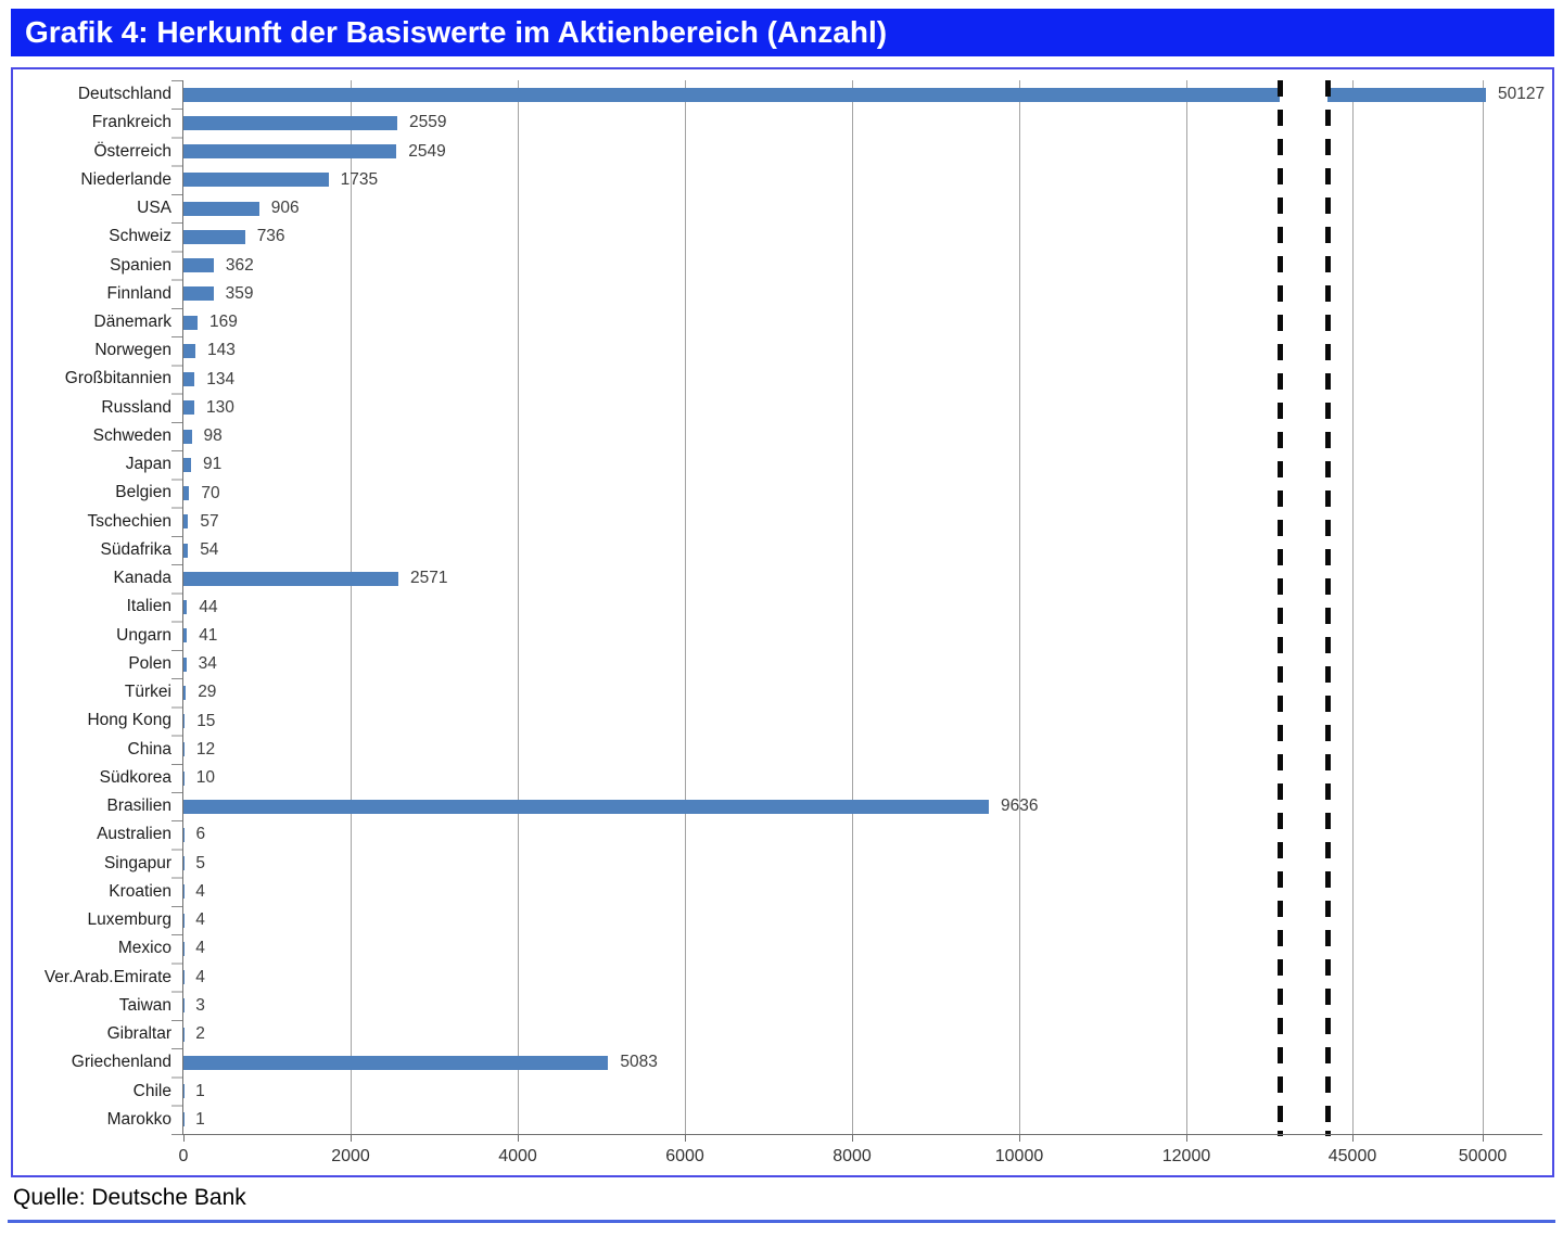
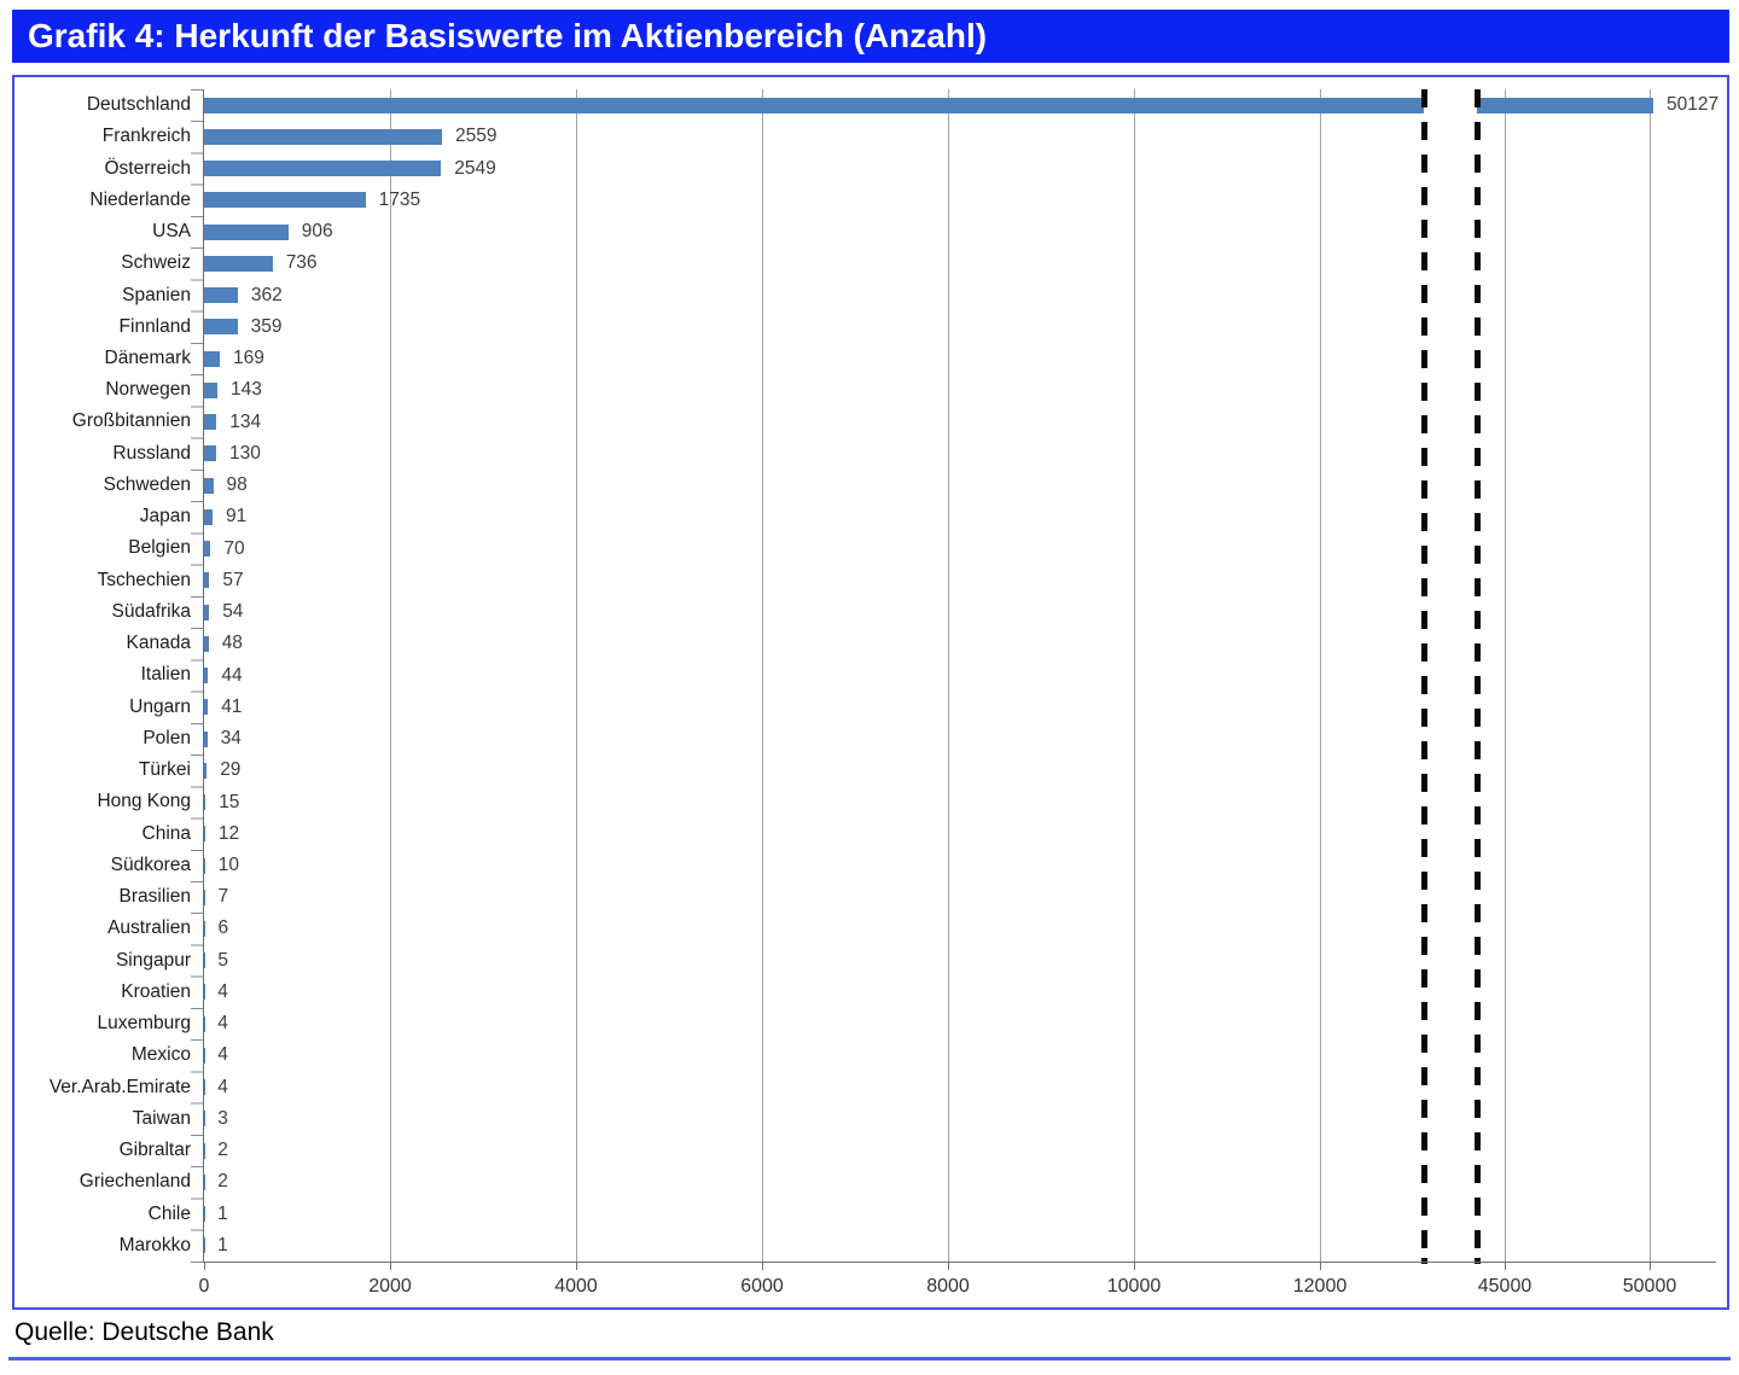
Kanada: 2571 -> 48
Brasilien: 9636 -> 7
Griechenland: 5083 -> 2
